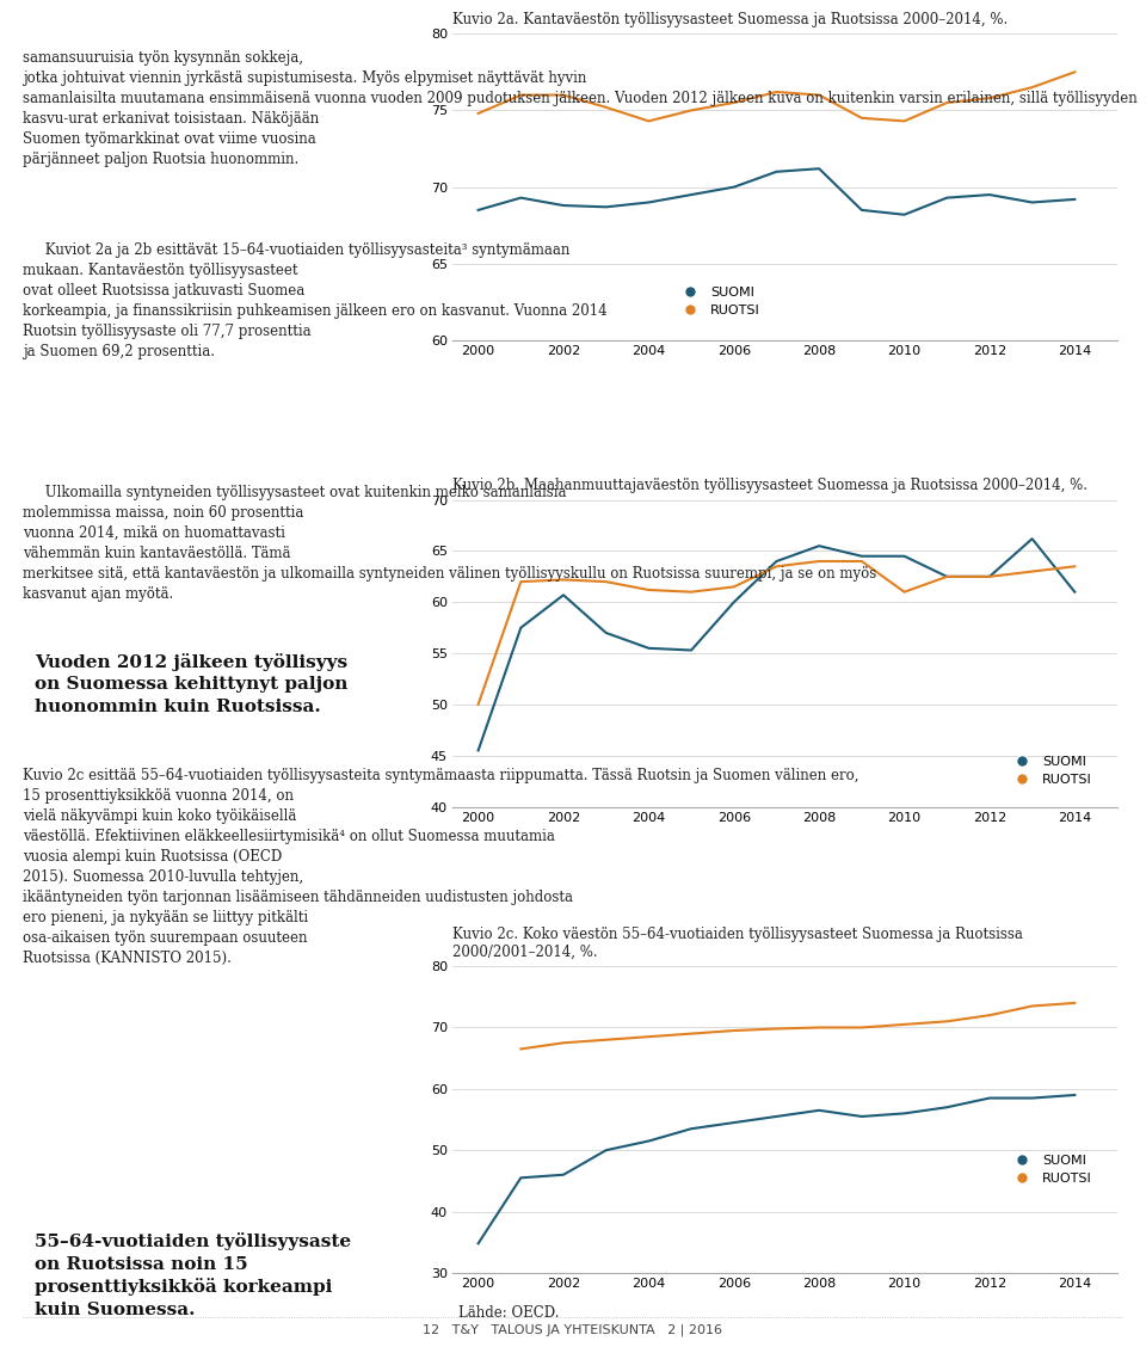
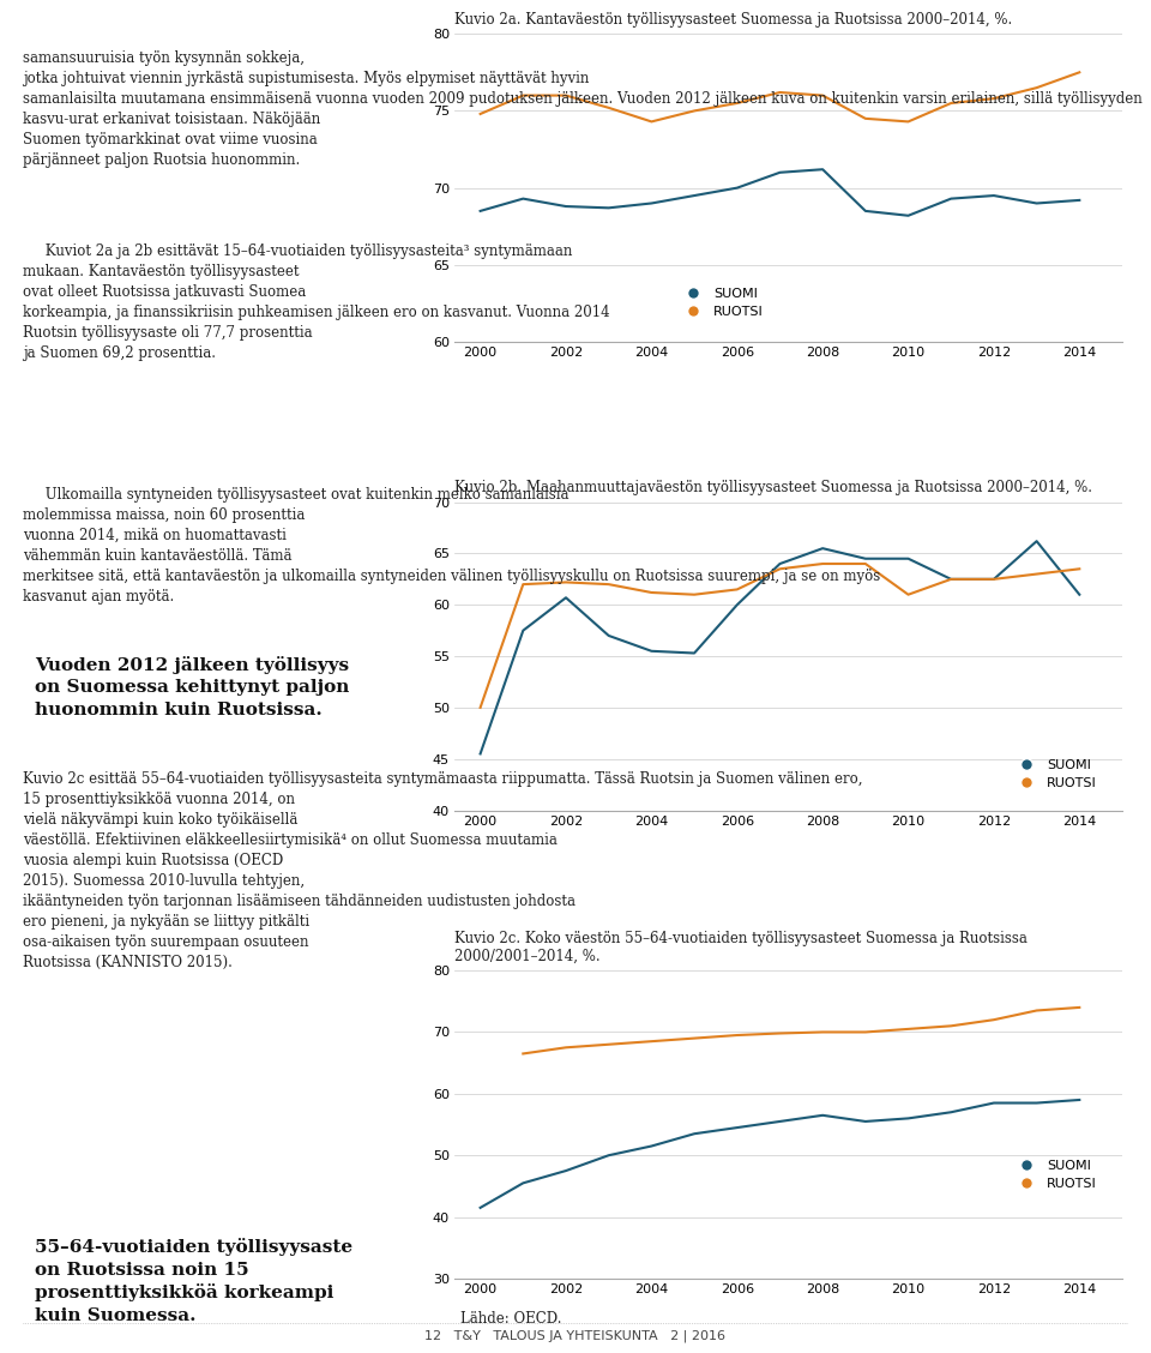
SUOMI/2000: 34.8 -> 41.5
SUOMI/2002: 46.0 -> 47.5
